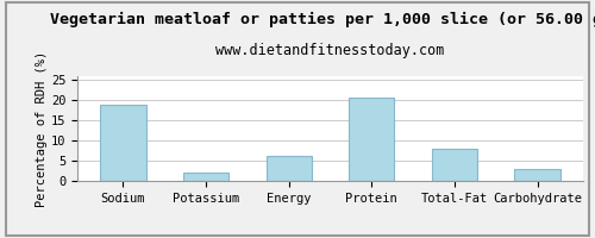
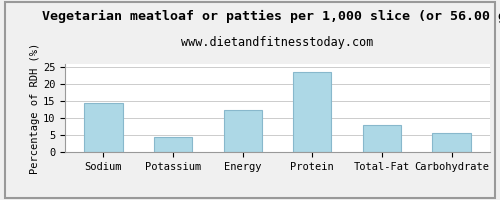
Sodium: 19.0 -> 14.5
Potassium: 2.0 -> 4.5
Energy: 6.2 -> 12.5
Protein: 20.8 -> 23.5
Carbohydrate: 3.0 -> 5.5
